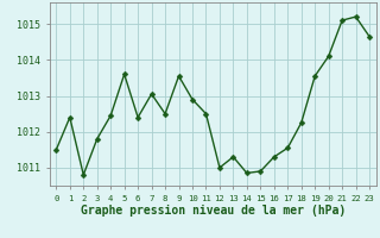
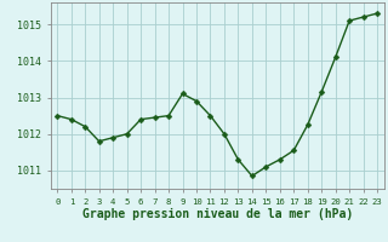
0: 1011.50 -> 1012.50
2: 1010.80 -> 1012.20
4: 1012.45 -> 1011.90
5: 1013.60 -> 1012.00
7: 1013.05 -> 1012.45
9: 1013.55 -> 1013.10
12: 1011.00 -> 1012.00
15: 1010.90 -> 1011.10
19: 1013.55 -> 1013.15
23: 1014.65 -> 1015.30
